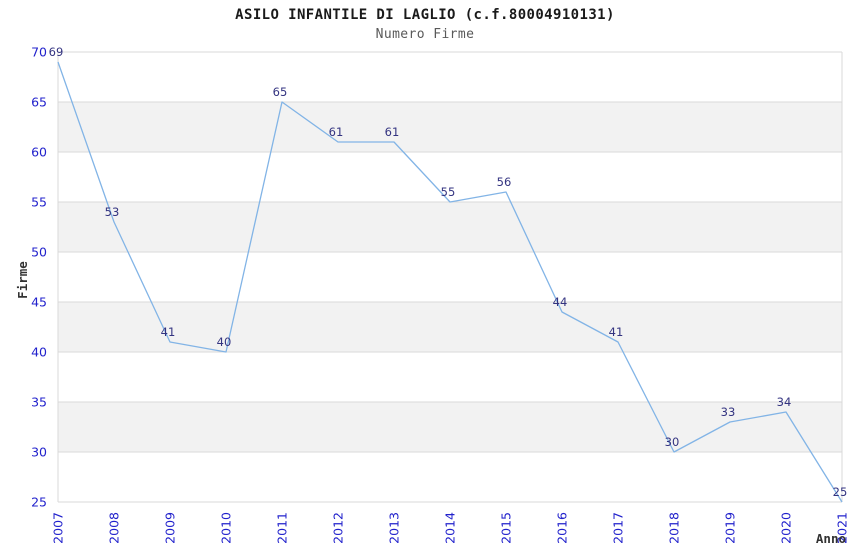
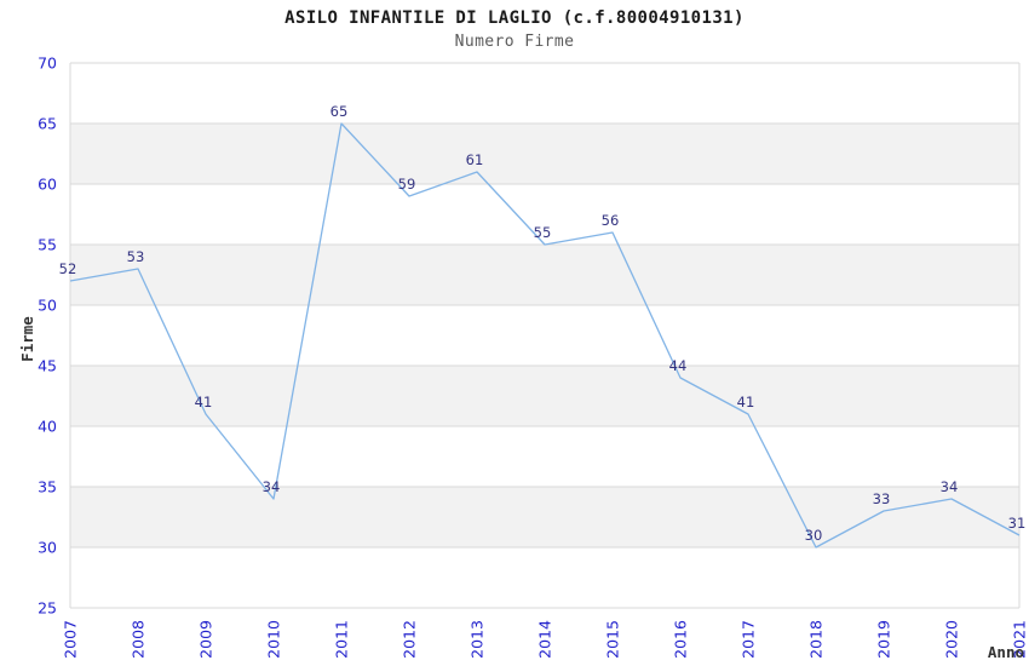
2007: 69 -> 52
2010: 40 -> 34
2012: 61 -> 59
2021: 25 -> 31
